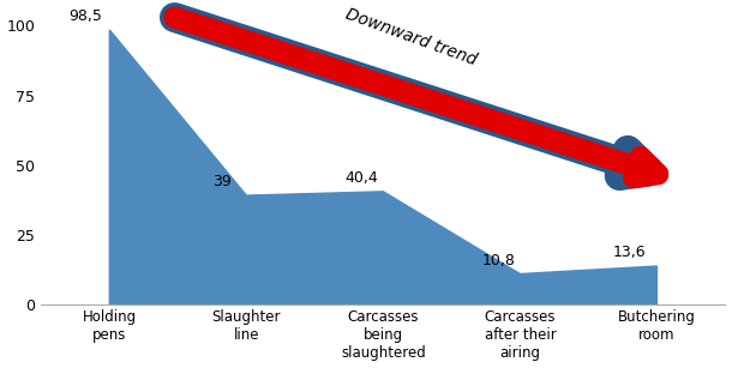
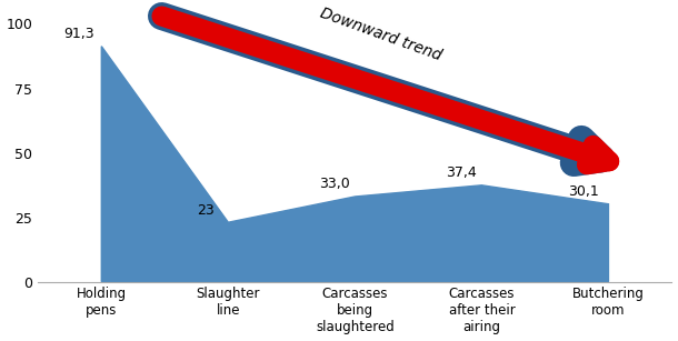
Holding pens: 98,5 -> 91,3
Slaughter line: 39 -> 23
Carcasses being slaughtered: 40,4 -> 33,0
Carcasses after their airing: 10,8 -> 37,4
Butchering room: 13,6 -> 30,1
